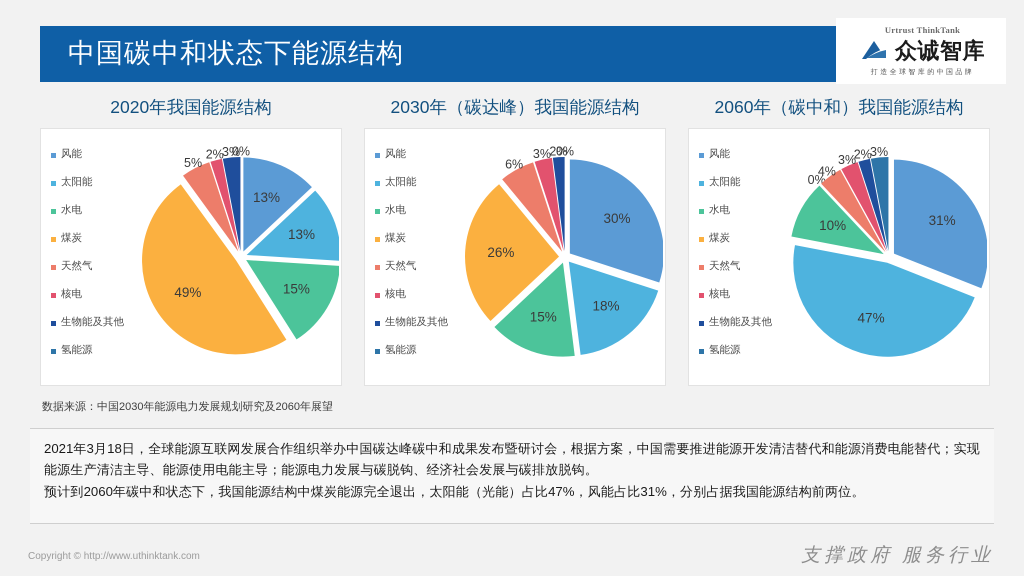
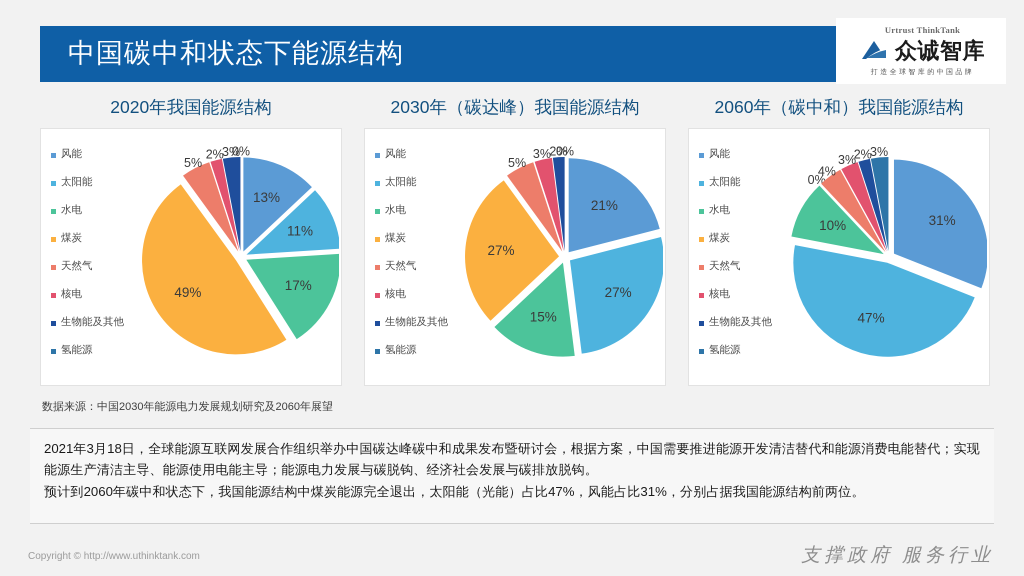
2020年我国能源结构/太阳能: 13% -> 11%
2020年我国能源结构/水电: 15% -> 17%
2030年（碳达峰）我国能源结构/风能: 30% -> 21%
2030年（碳达峰）我国能源结构/太阳能: 18% -> 27%
2030年（碳达峰）我国能源结构/煤炭: 26% -> 27%
2030年（碳达峰）我国能源结构/天然气: 6% -> 5%
